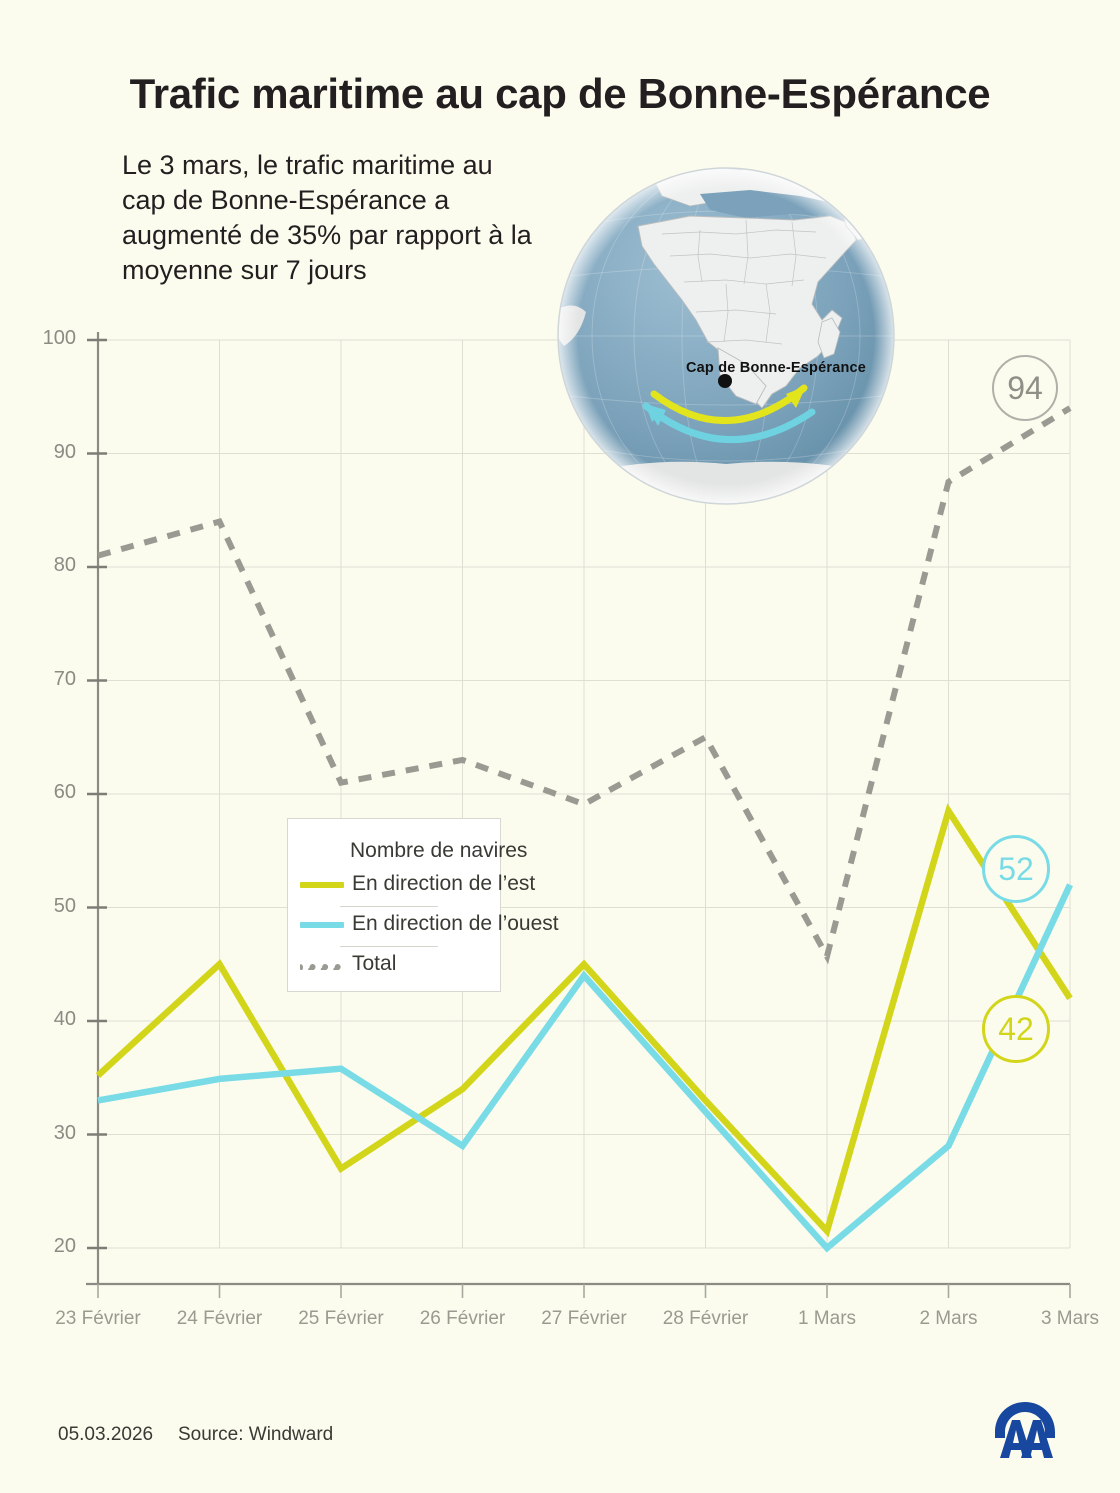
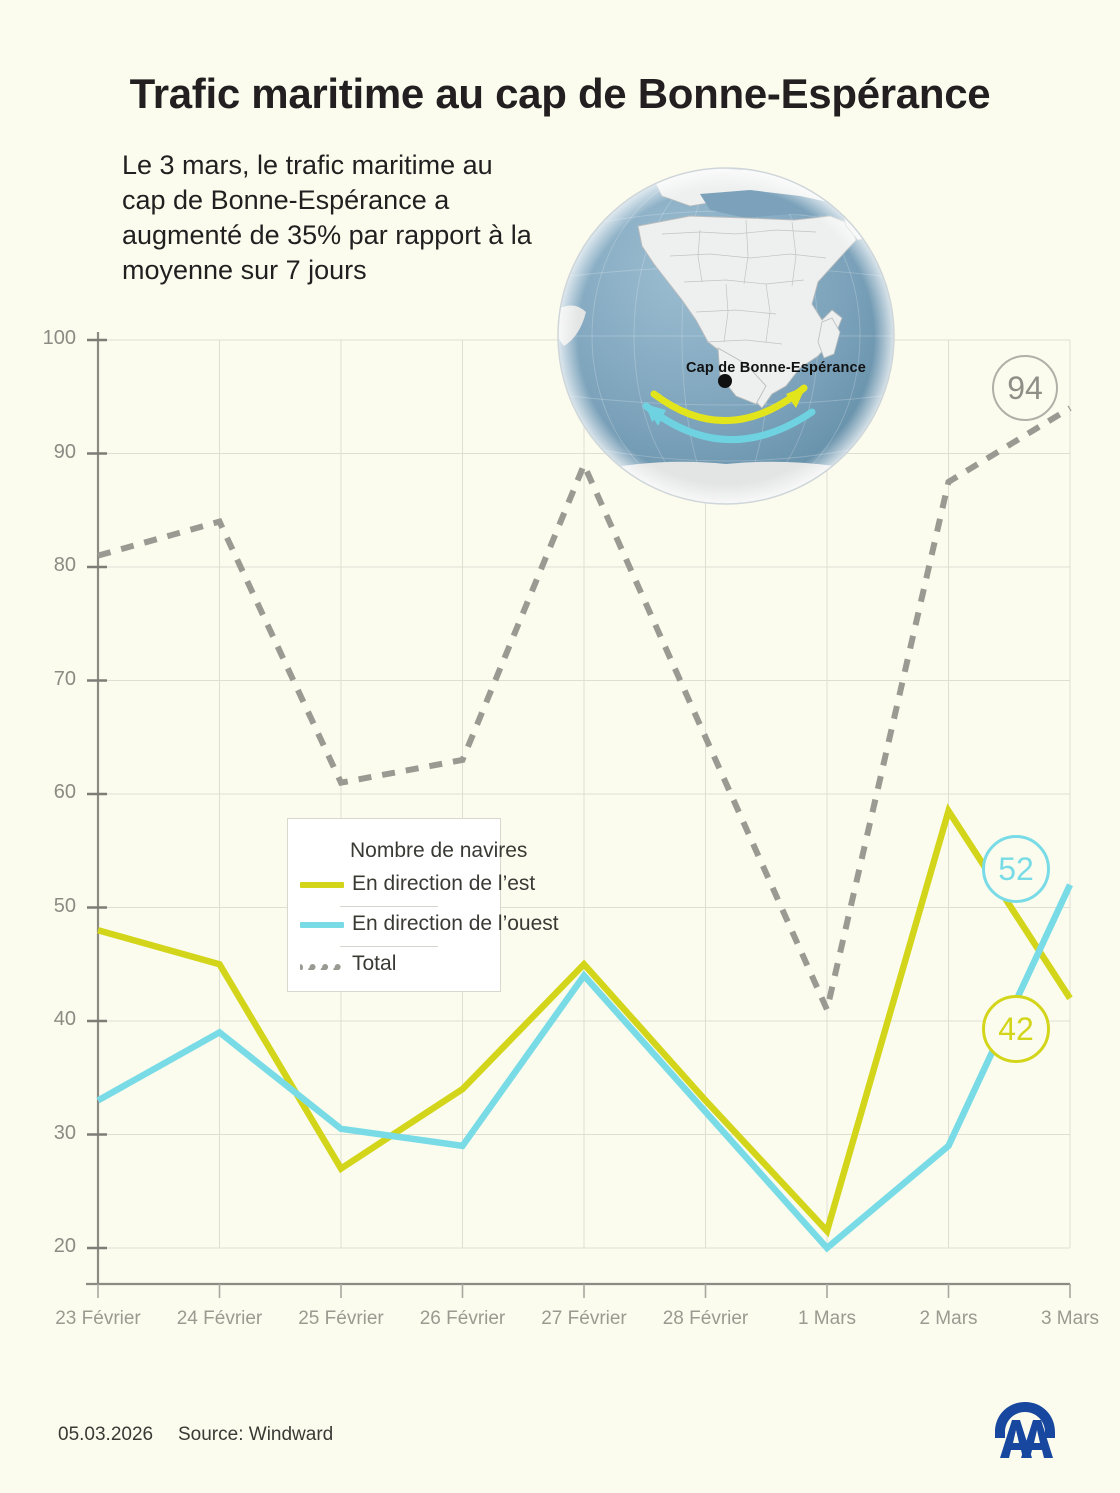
En direction de l’est/23 Février: 35.2 -> 48.0
En direction de l’ouest/24 Février: 34.9 -> 39.0
En direction de l’ouest/25 Février: 35.8 -> 30.5
Total/27 Février: 59.1 -> 89.0
Total/1 Mars: 45.7 -> 41.0
